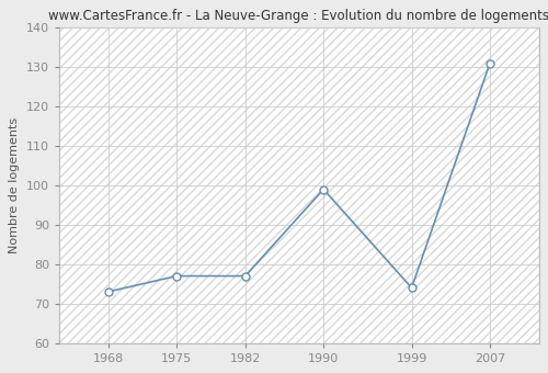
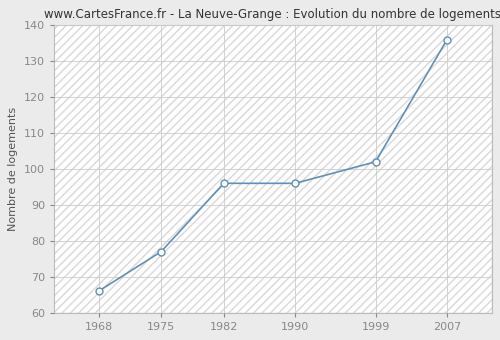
1968: 73 -> 66
1982: 77 -> 96
1990: 99 -> 96
1999: 74 -> 102
2007: 131 -> 136
